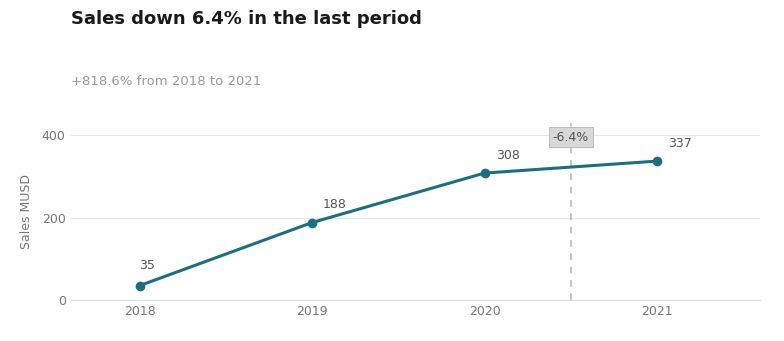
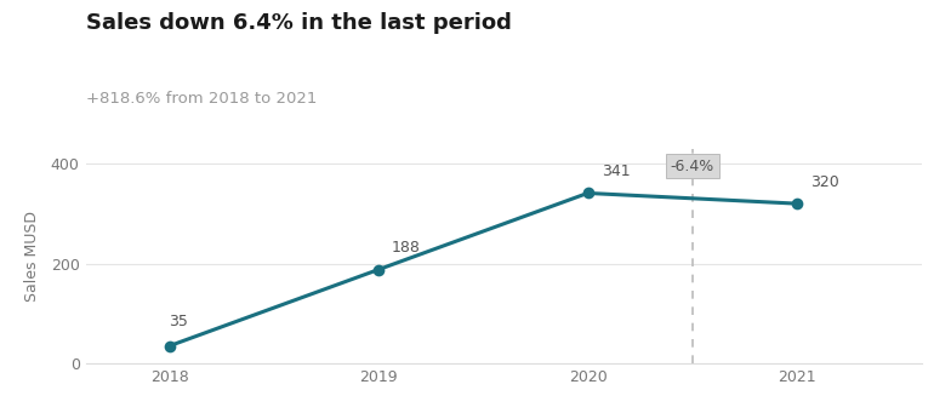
2020: 308 -> 341
2021: 337 -> 320
